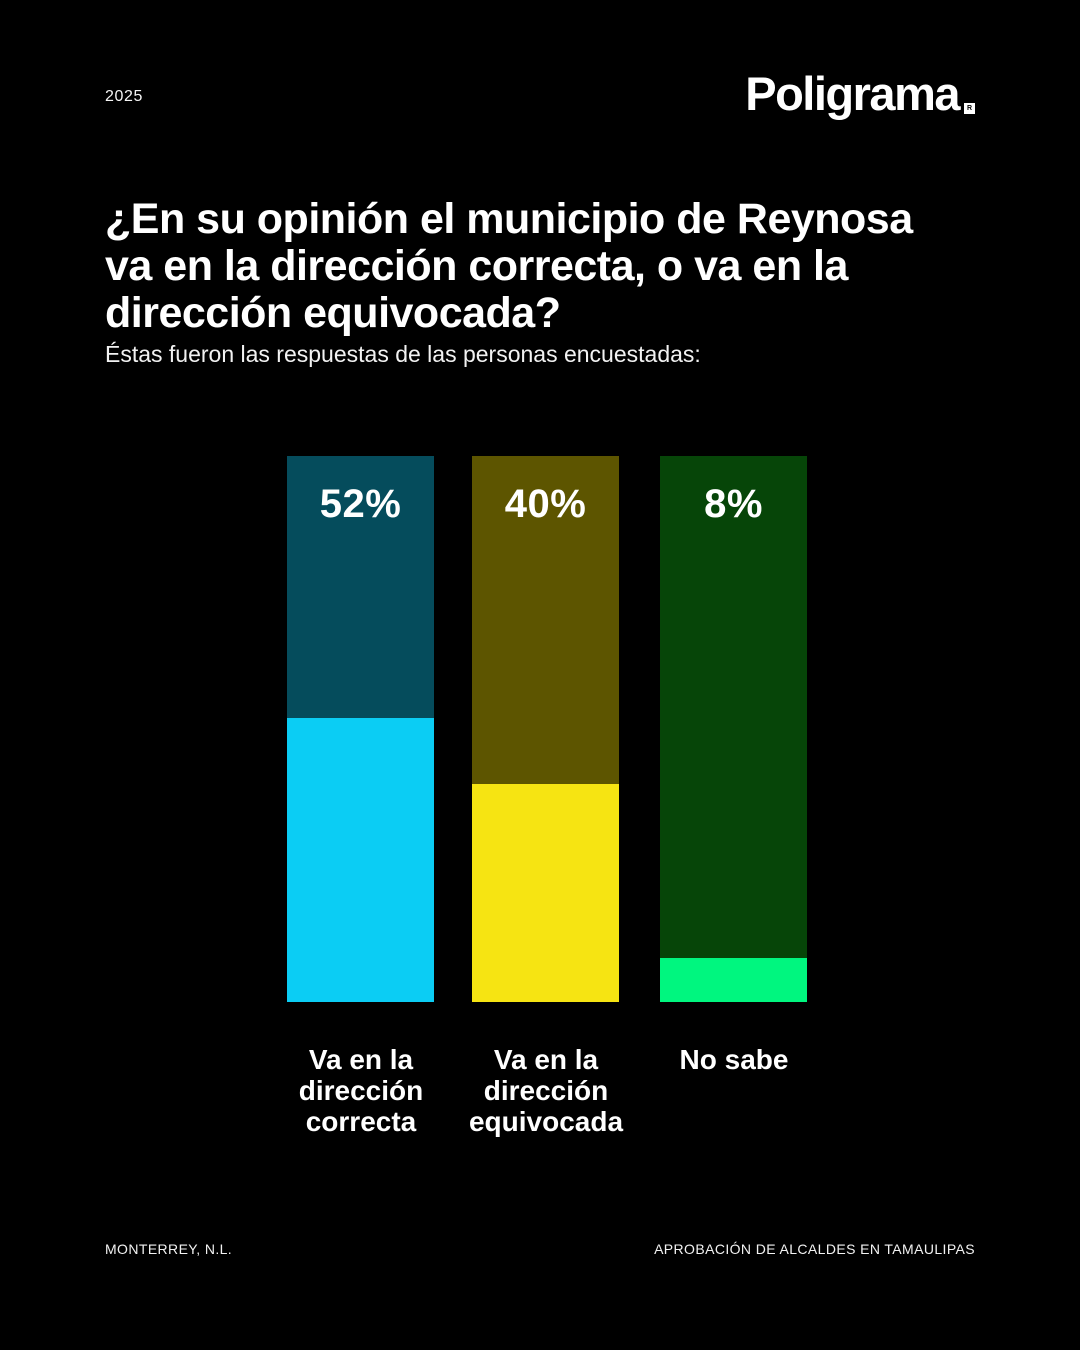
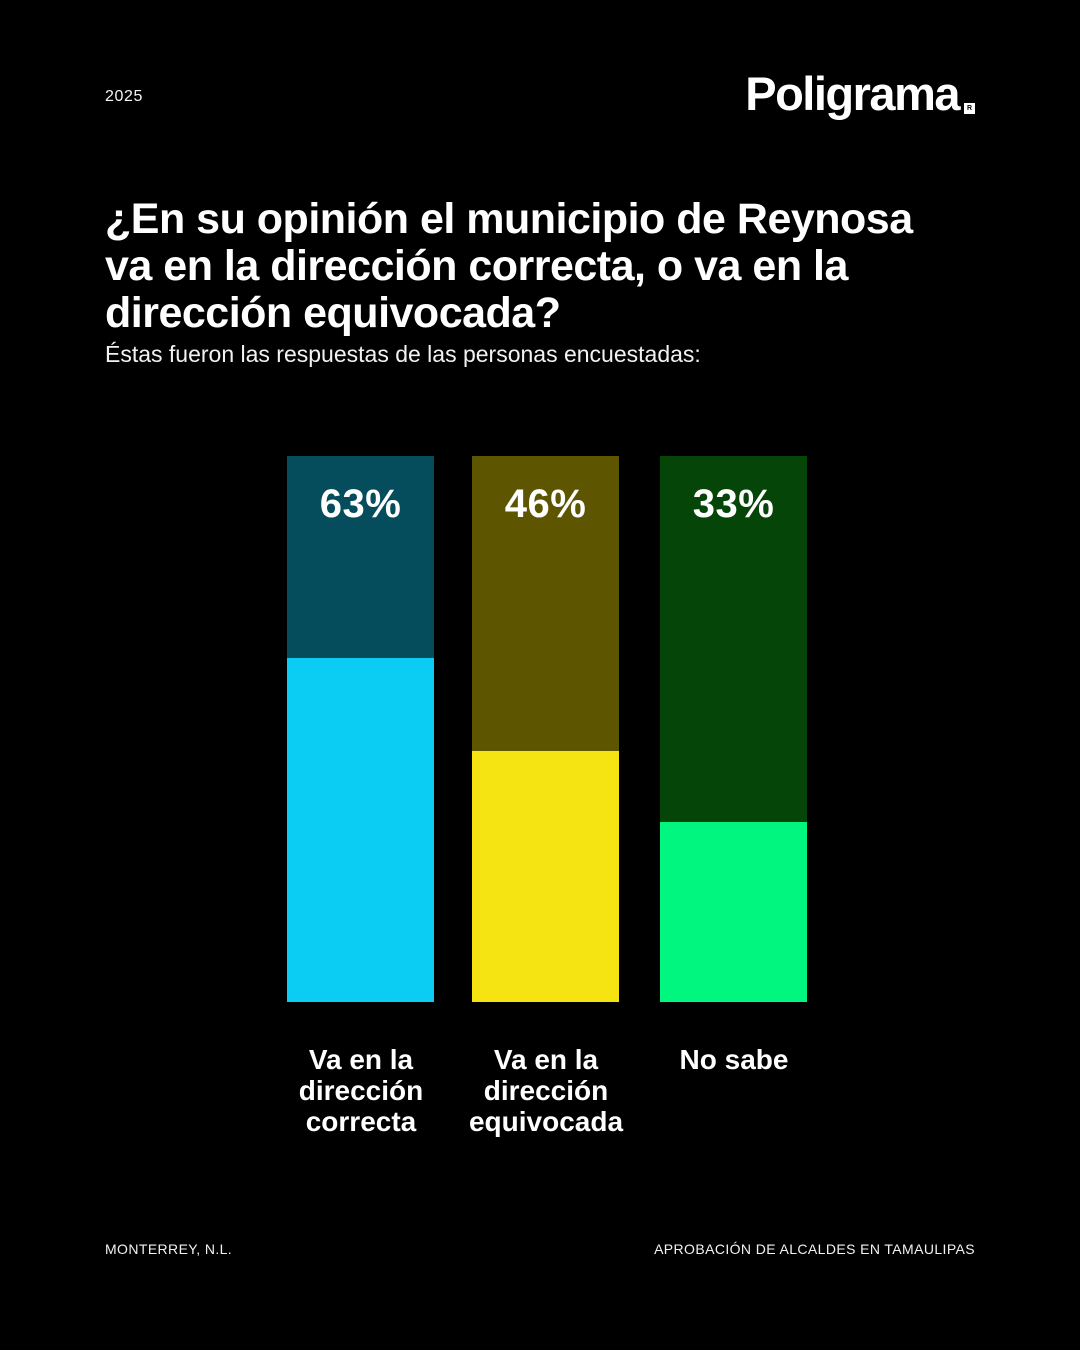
Va en la dirección correcta: 52% -> 63%
Va en la dirección equivocada: 40% -> 46%
No sabe: 8% -> 33%
